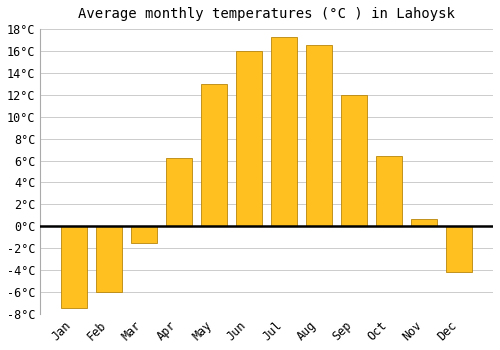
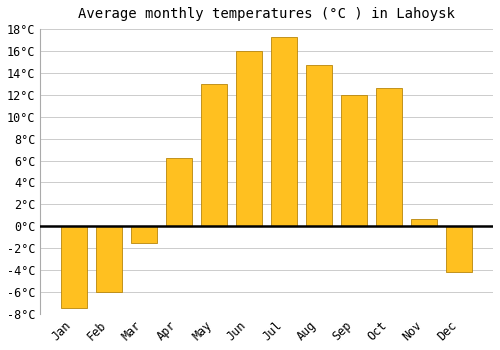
Aug: 16.5°C -> 14.7°C
Oct: 6.4°C -> 12.6°C
